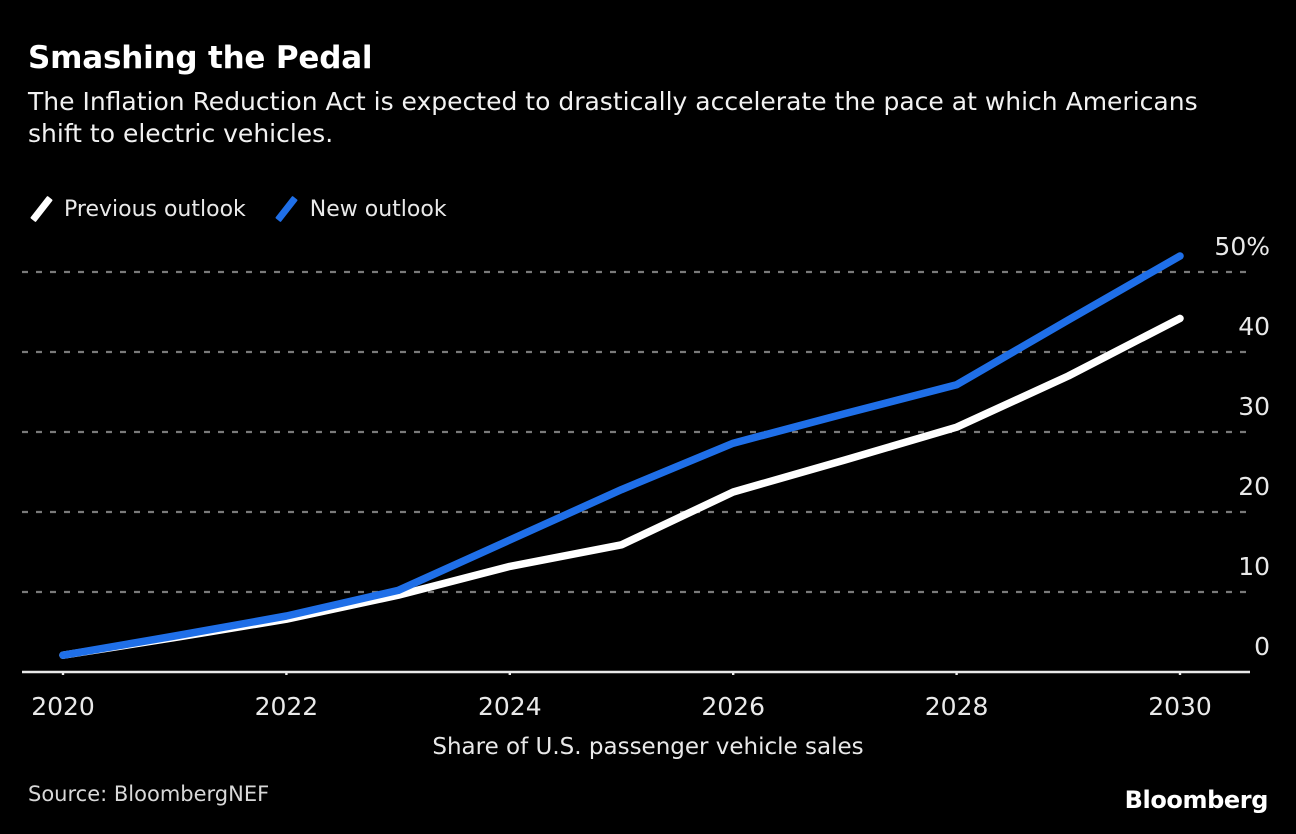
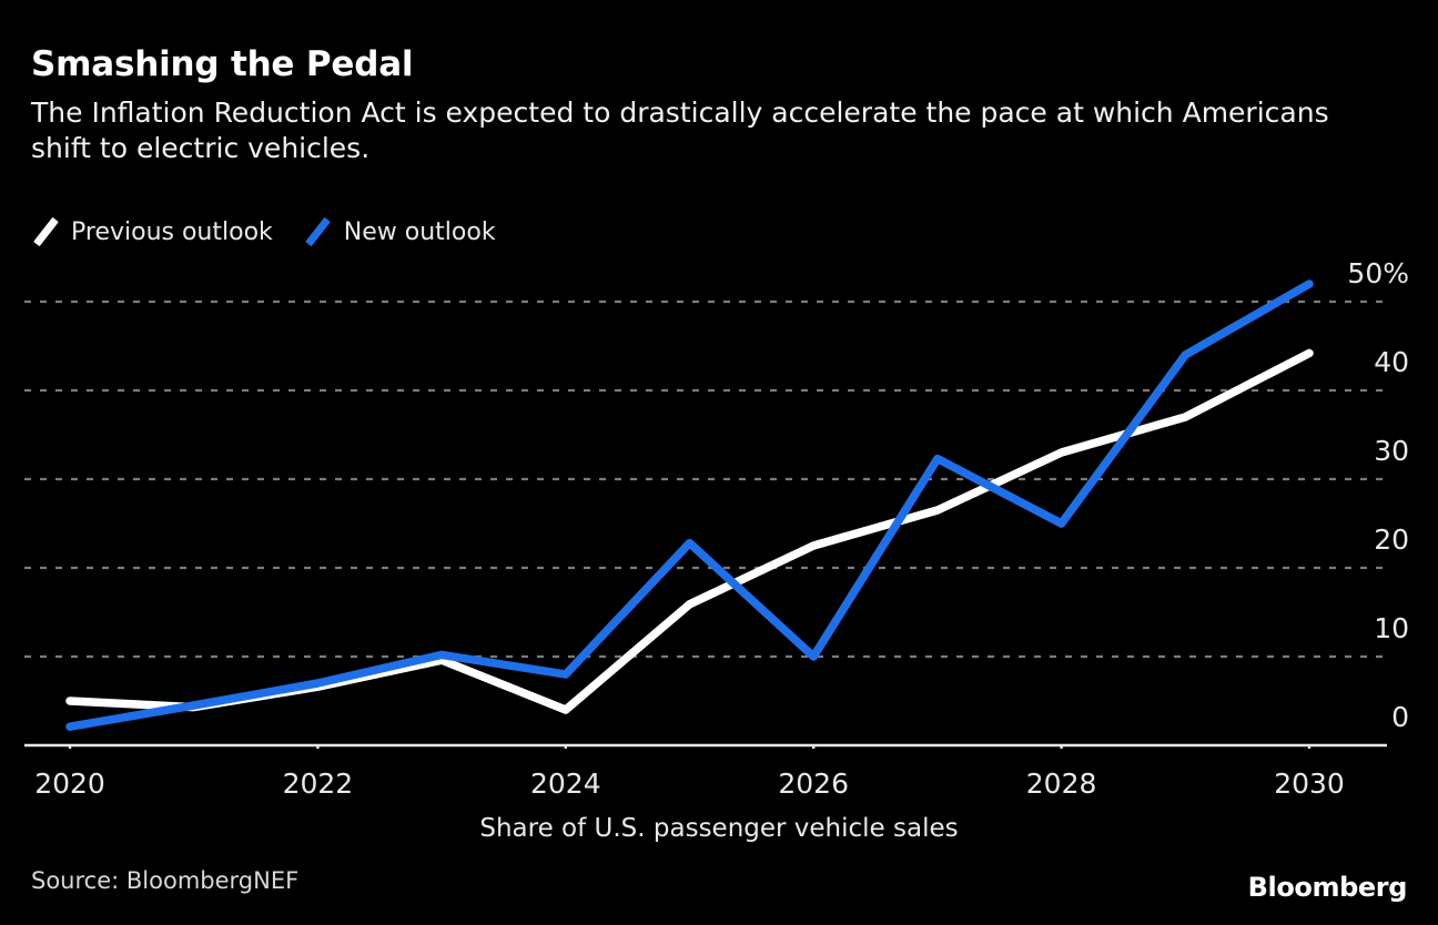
Previous outlook/2020: 2% -> 5%
Previous outlook/2024: 13% -> 4%
New outlook/2024: 16% -> 8%
New outlook/2026: 29% -> 10%
Previous outlook/2028: 31% -> 33%
New outlook/2028: 36% -> 25%
